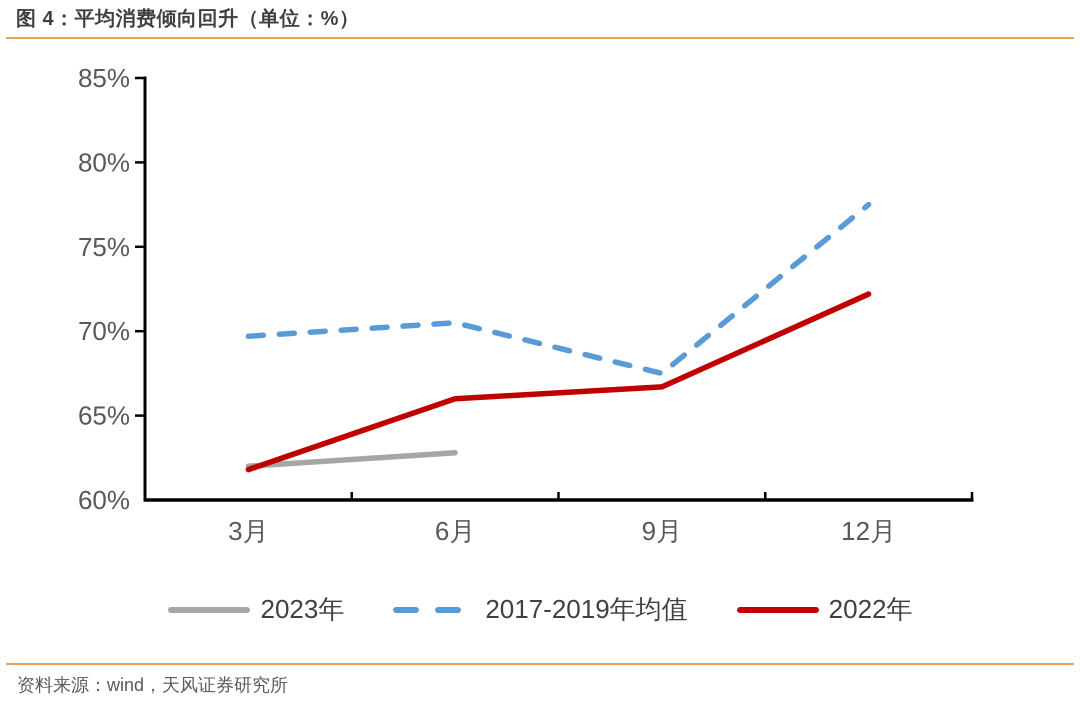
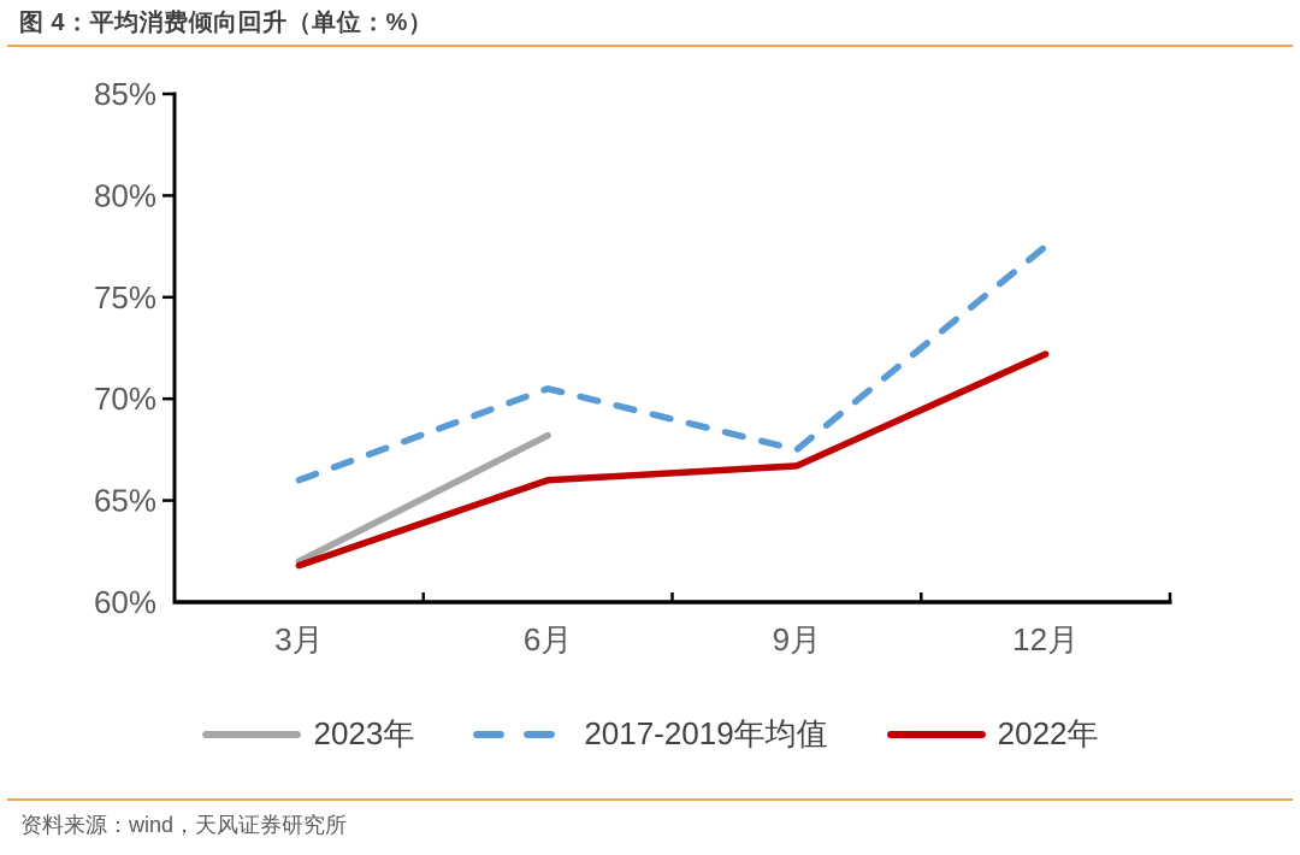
2017-2019年均值/3月: 69.7% -> 66.0%
2023年/6月: 62.8% -> 68.2%
